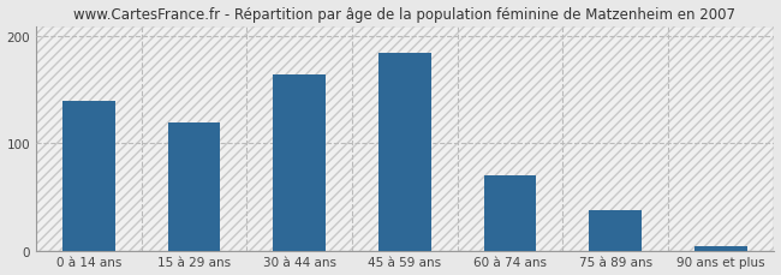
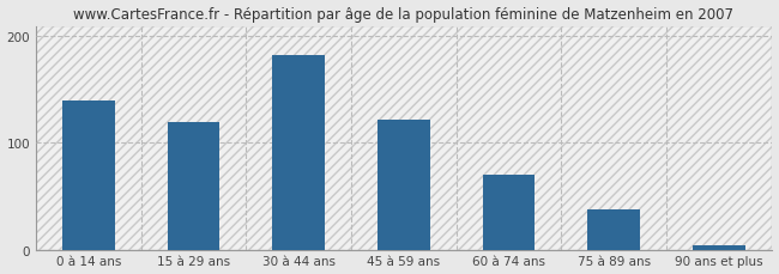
30 à 44 ans: 165 -> 182
45 à 59 ans: 185 -> 122
